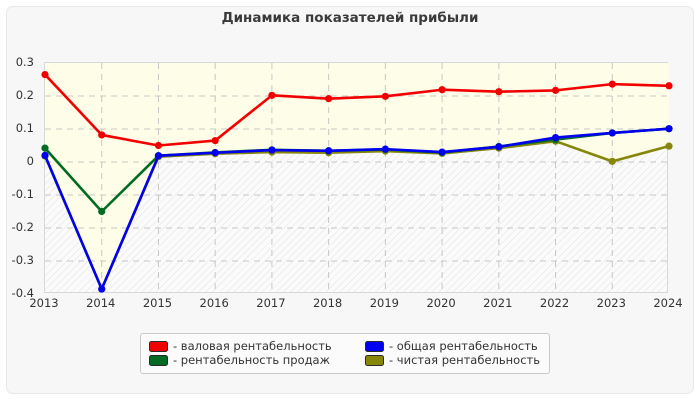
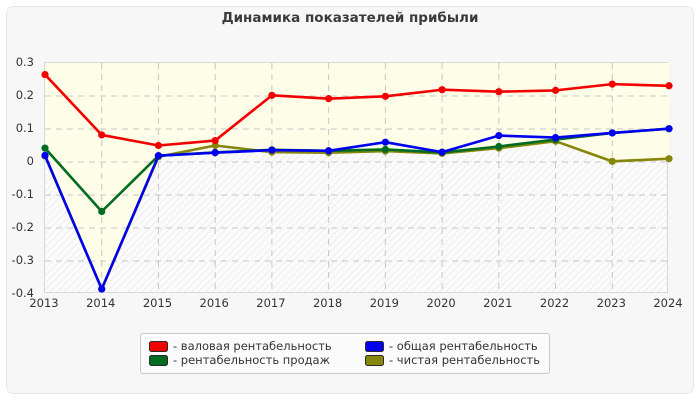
- чистая рентабельность/2016: 0.03 -> 0.05
- общая рентабельность/2019: 0.04 -> 0.06
- общая рентабельность/2021: 0.05 -> 0.08
- чистая рентабельность/2024: 0.05 -> 0.01
